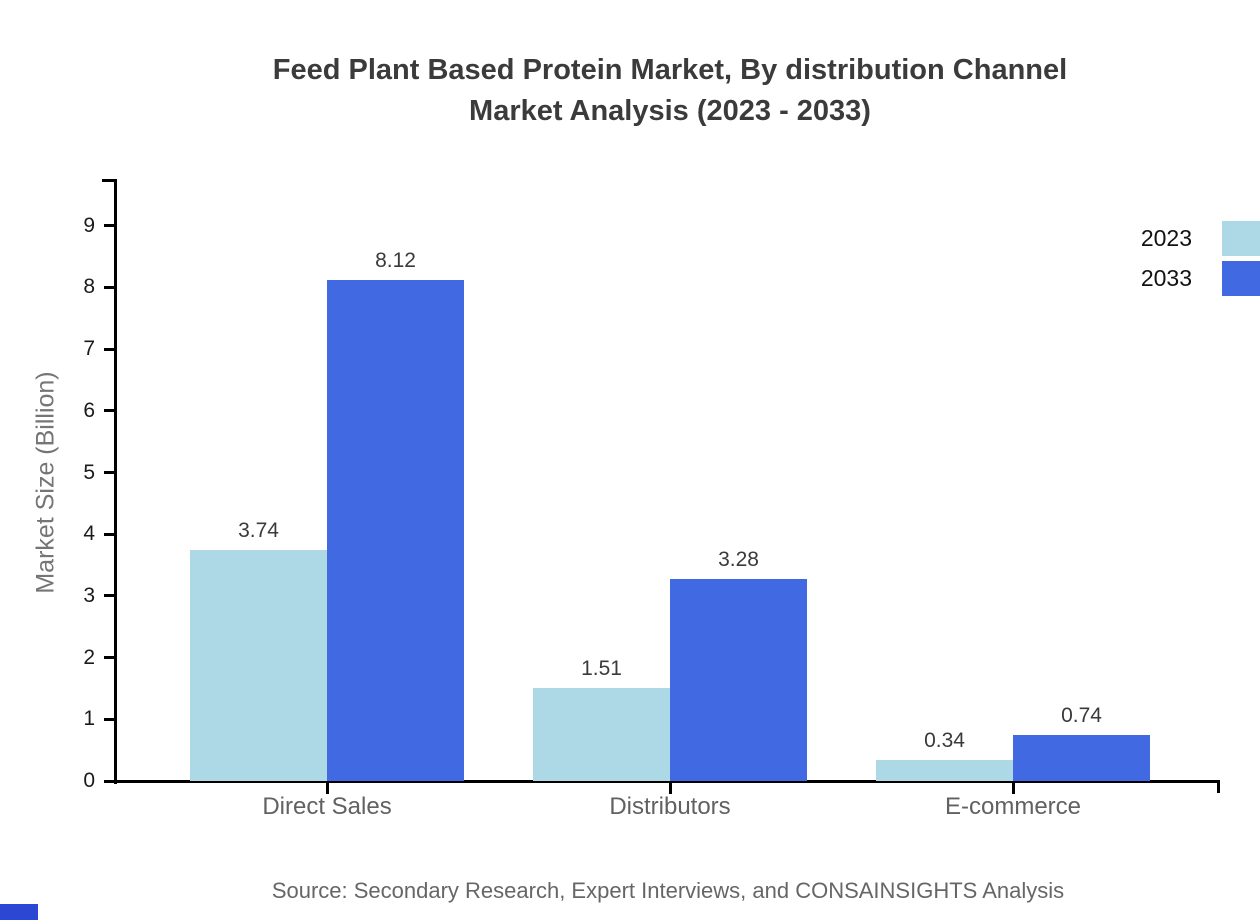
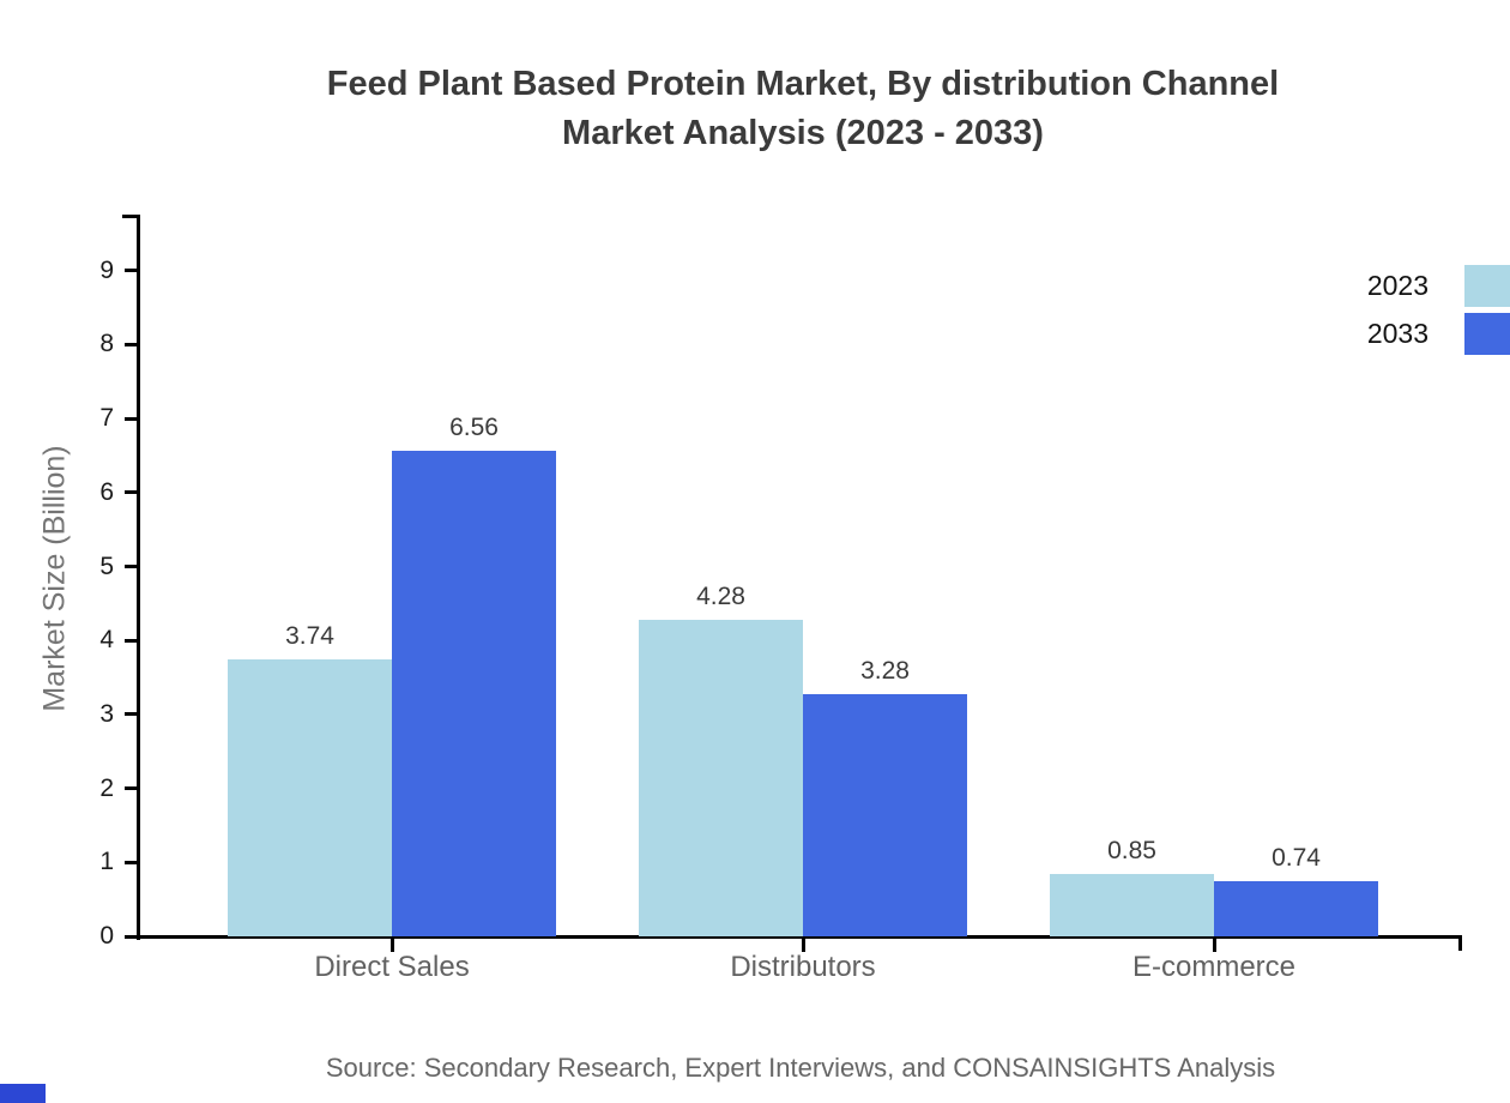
2033/Direct Sales: 8.12 -> 6.56
2023/Distributors: 1.51 -> 4.28
2023/E-commerce: 0.34 -> 0.85
